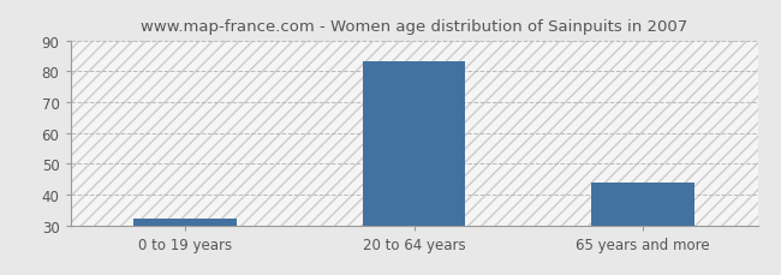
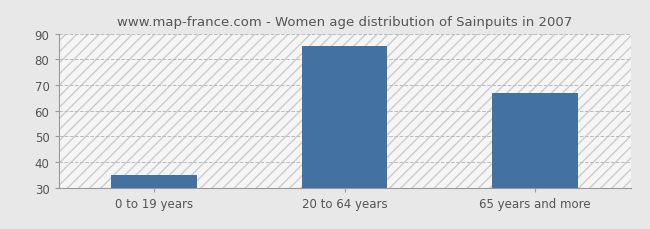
0 to 19 years: 32 -> 35
20 to 64 years: 83 -> 85
65 years and more: 44 -> 67
